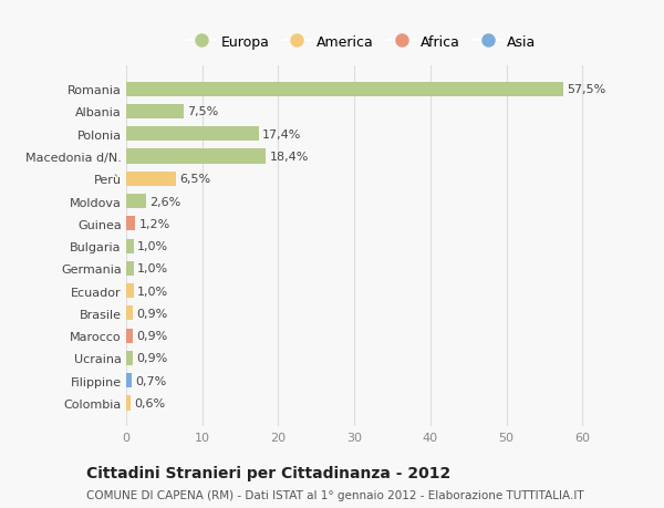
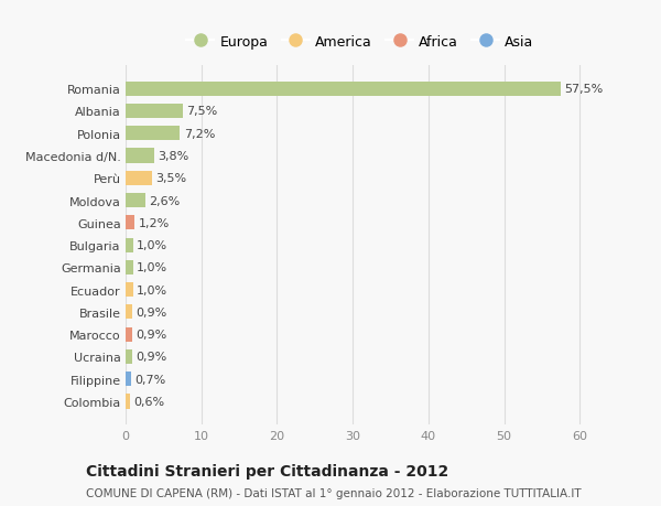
Polonia: 17,4% -> 7,2%
Macedonia d/N.: 18,4% -> 3,8%
Perù: 6,5% -> 3,5%
